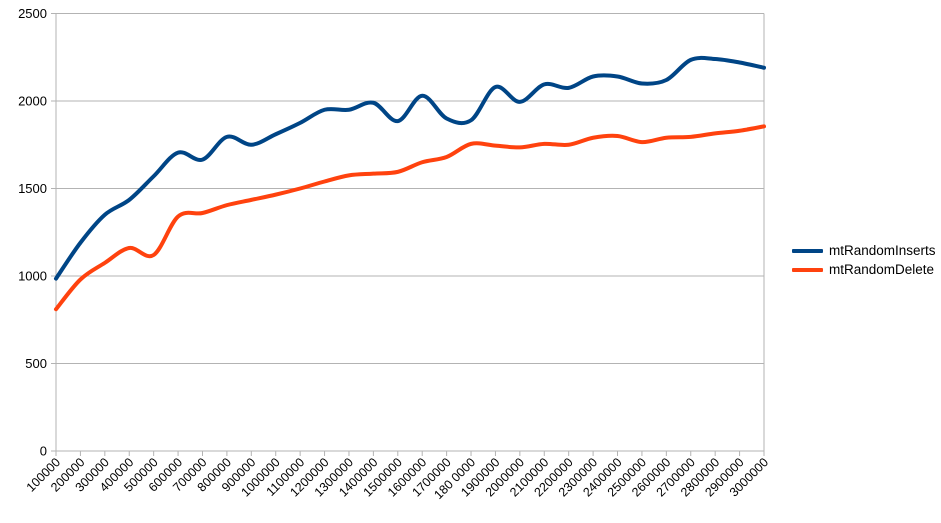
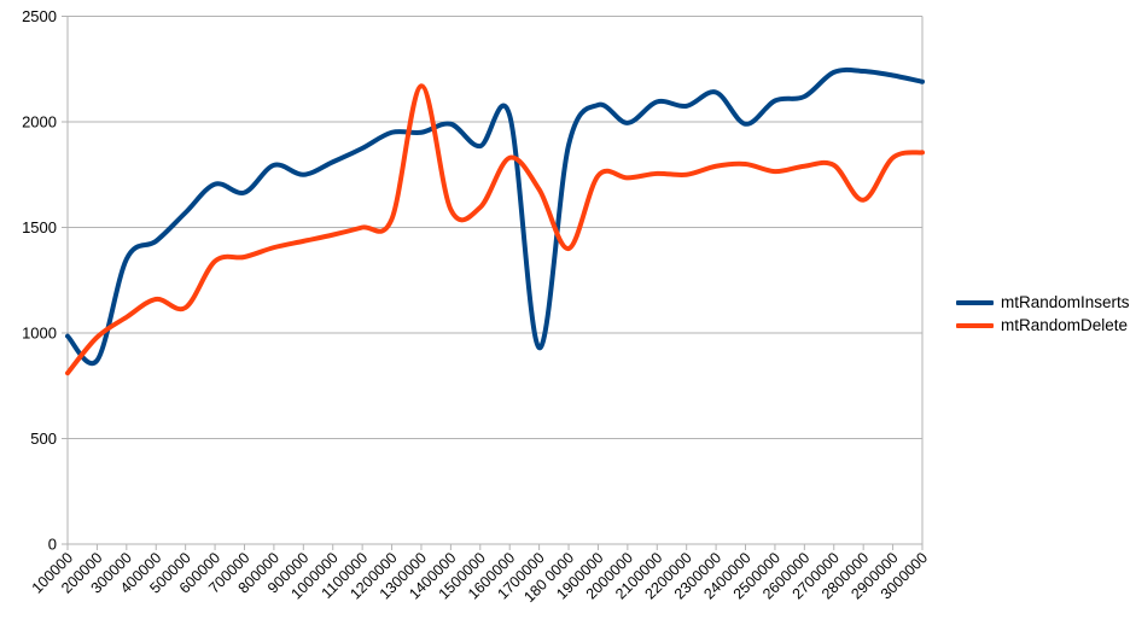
mtRandomInserts/200000: 1190 -> 870
mtRandomDelete/1300000: 1580 -> 2170
mtRandomDelete/1600000: 1650 -> 1830
mtRandomInserts/1700000: 1900 -> 930
mtRandomDelete/1800000: 1760 -> 1400
mtRandomInserts/2400000: 2140 -> 1990
mtRandomDelete/2800000: 1820 -> 1630
